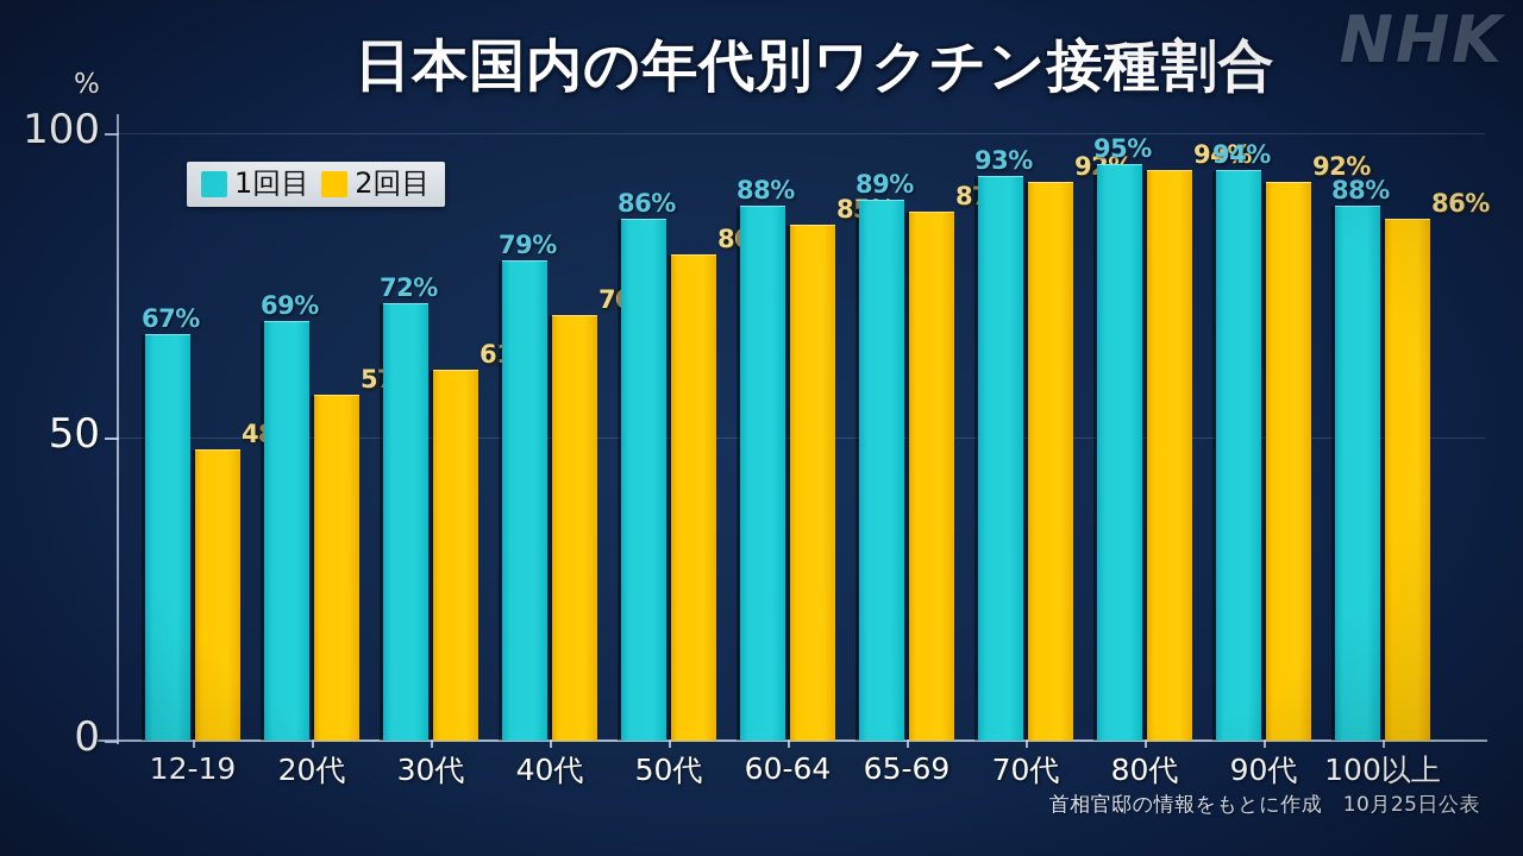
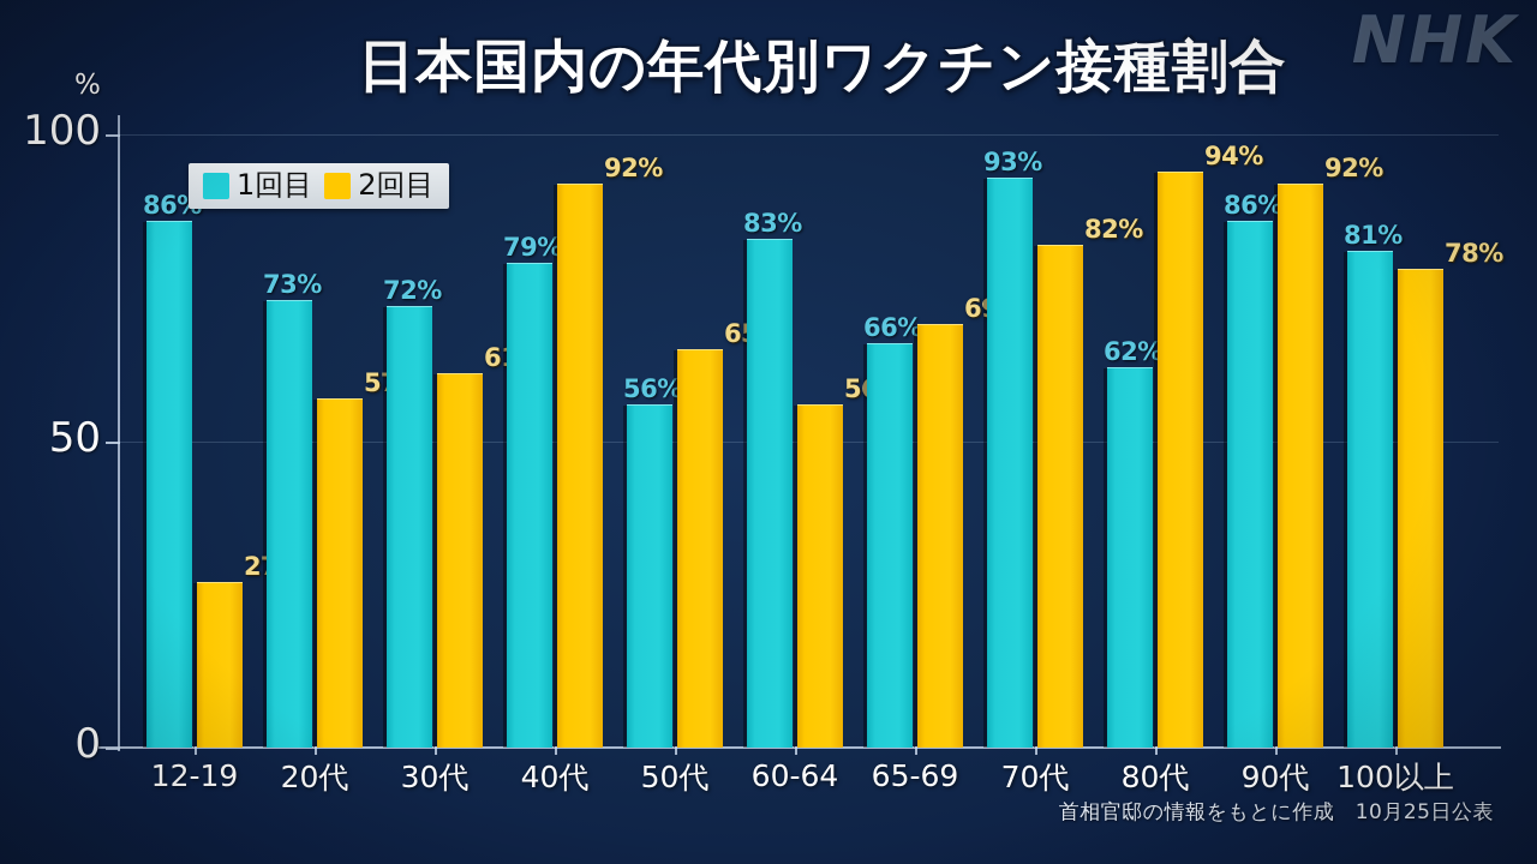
1回目/12-19: 67% -> 86%
2回目/12-19: 48% -> 27%
1回目/20代: 69% -> 73%
2回目/40代: 70% -> 92%
1回目/50代: 86% -> 56%
2回目/50代: 80% -> 65%
1回目/60-64: 88% -> 83%
2回目/60-64: 85% -> 56%
1回目/65-69: 89% -> 66%
2回目/65-69: 87% -> 69%
2回目/70代: 92% -> 82%
1回目/80代: 95% -> 62%
1回目/90代: 94% -> 86%
1回目/100以上: 88% -> 81%
2回目/100以上: 86% -> 78%
